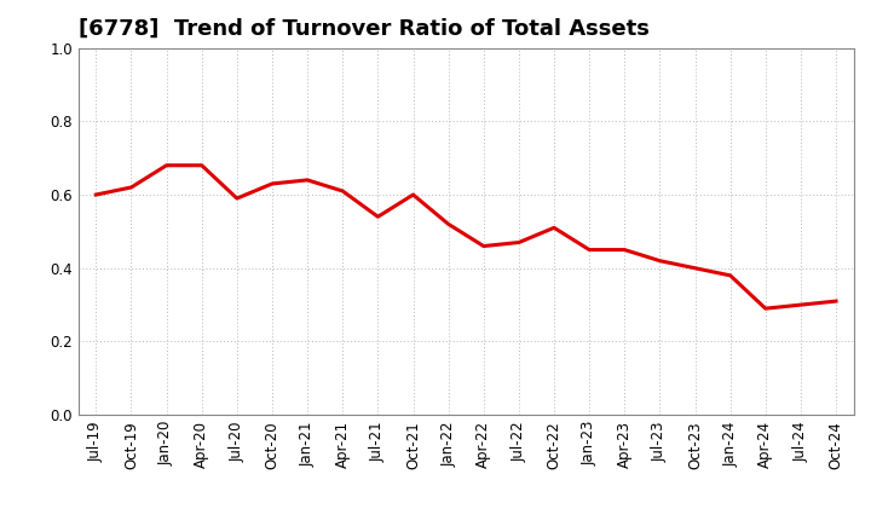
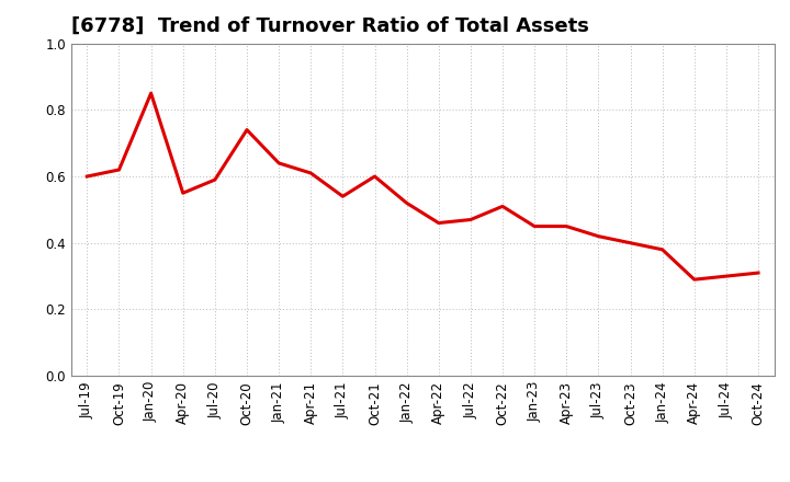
Jan-20: 0.68 -> 0.85
Apr-20: 0.68 -> 0.55
Oct-20: 0.63 -> 0.74
